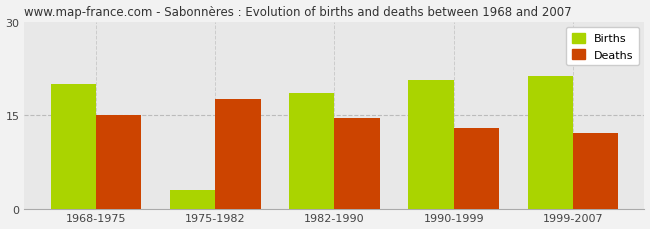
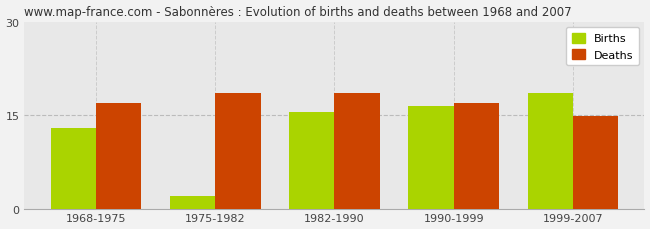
Births/1968-1975: 20.0 -> 13.0
Deaths/1968-1975: 15.0 -> 17.0
Births/1975-1982: 3.0 -> 2.0
Deaths/1975-1982: 17.6 -> 18.5
Births/1982-1990: 18.6 -> 15.5
Deaths/1982-1990: 14.6 -> 18.5
Births/1990-1999: 20.6 -> 16.5
Deaths/1990-1999: 13.0 -> 17.0
Births/1999-2007: 21.2 -> 18.5
Deaths/1999-2007: 12.2 -> 14.8
